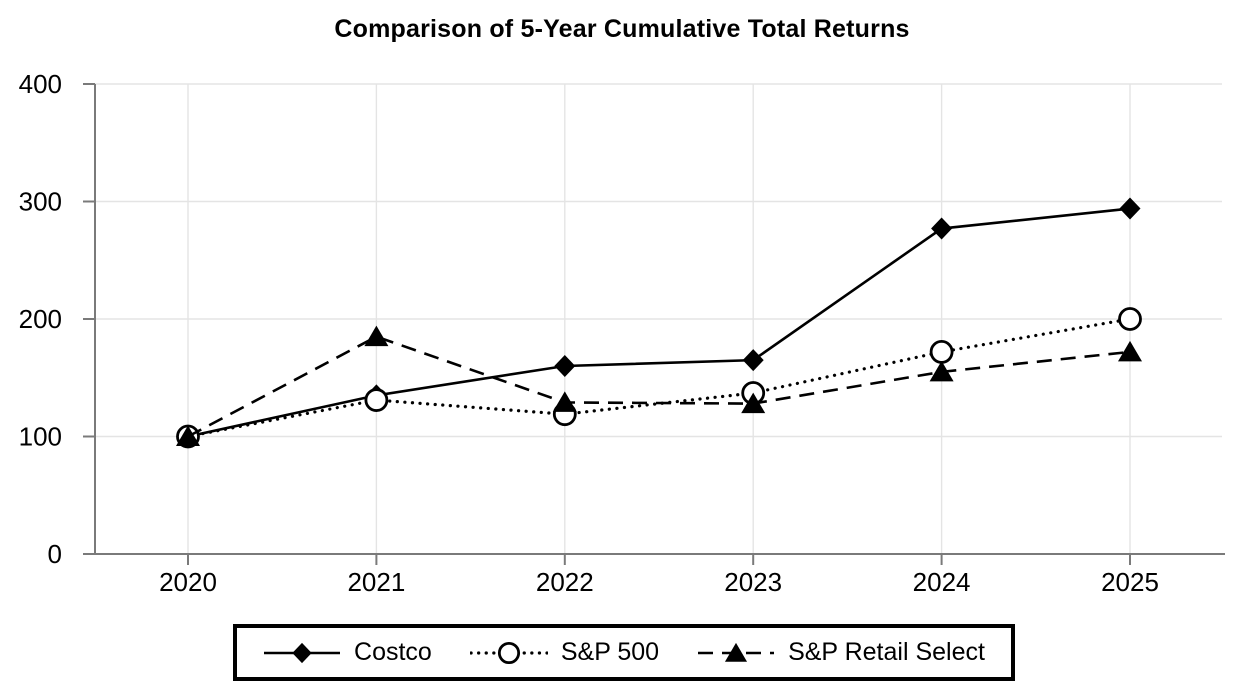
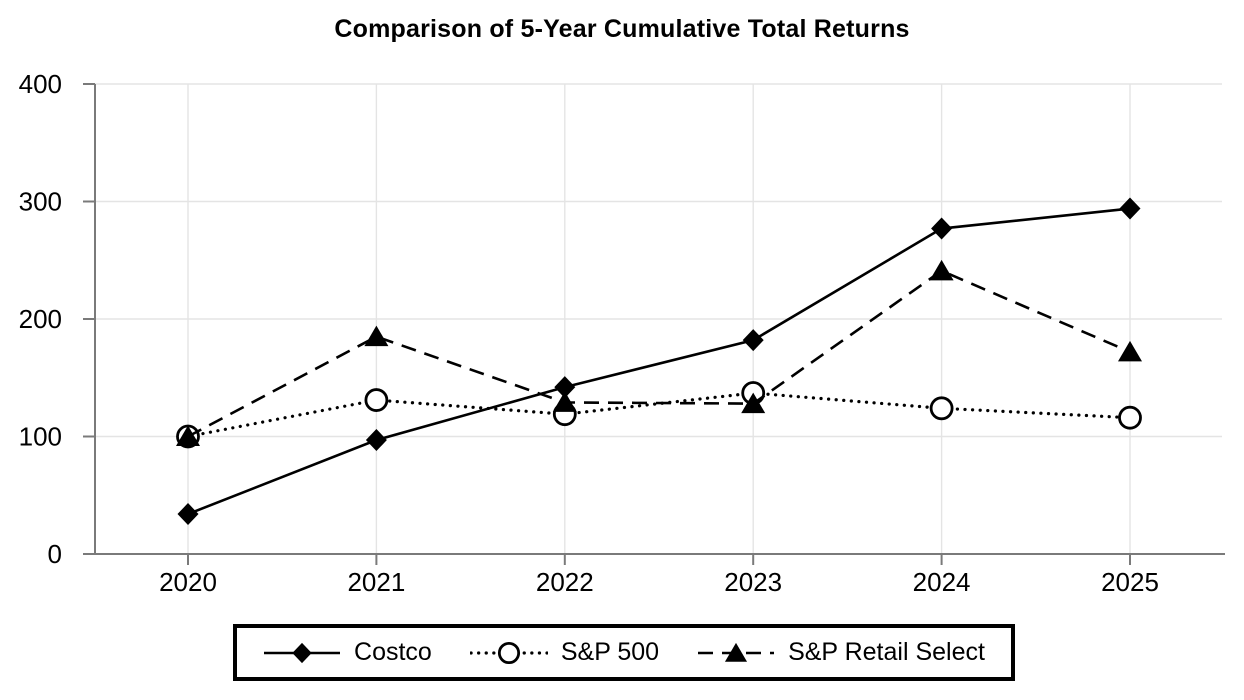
Costco/2020: 100 -> 34
Costco/2021: 135 -> 97
Costco/2022: 160 -> 142
Costco/2023: 165 -> 182
S&P 500/2024: 172 -> 124
S&P Retail Select/2024: 155 -> 241
S&P 500/2025: 200 -> 116
